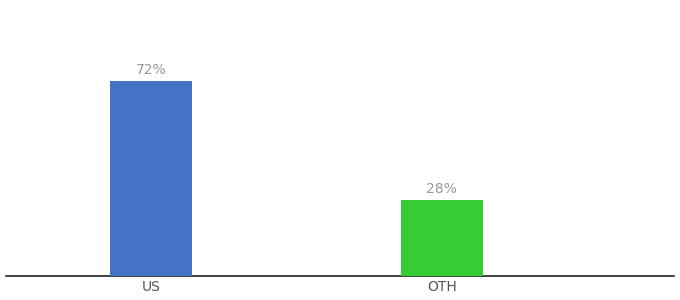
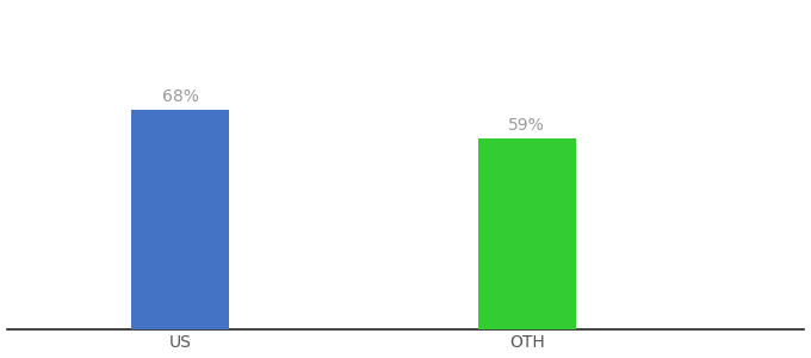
US: 72% -> 68%
OTH: 28% -> 59%
